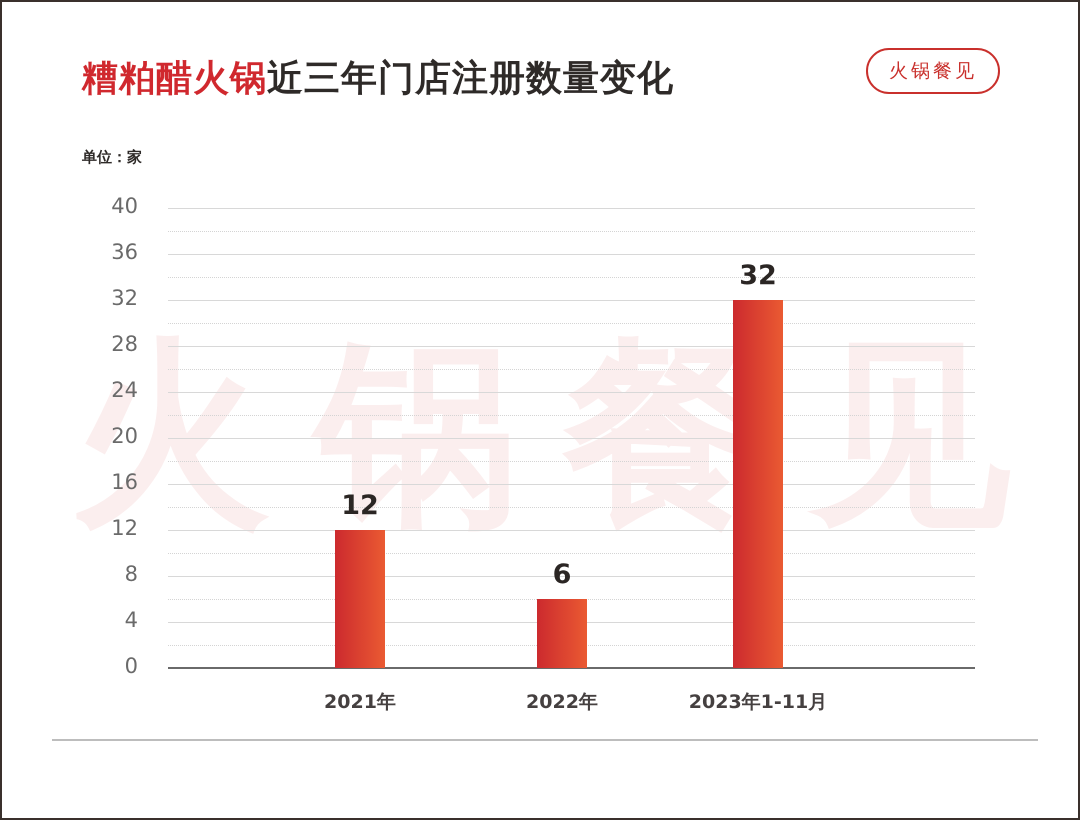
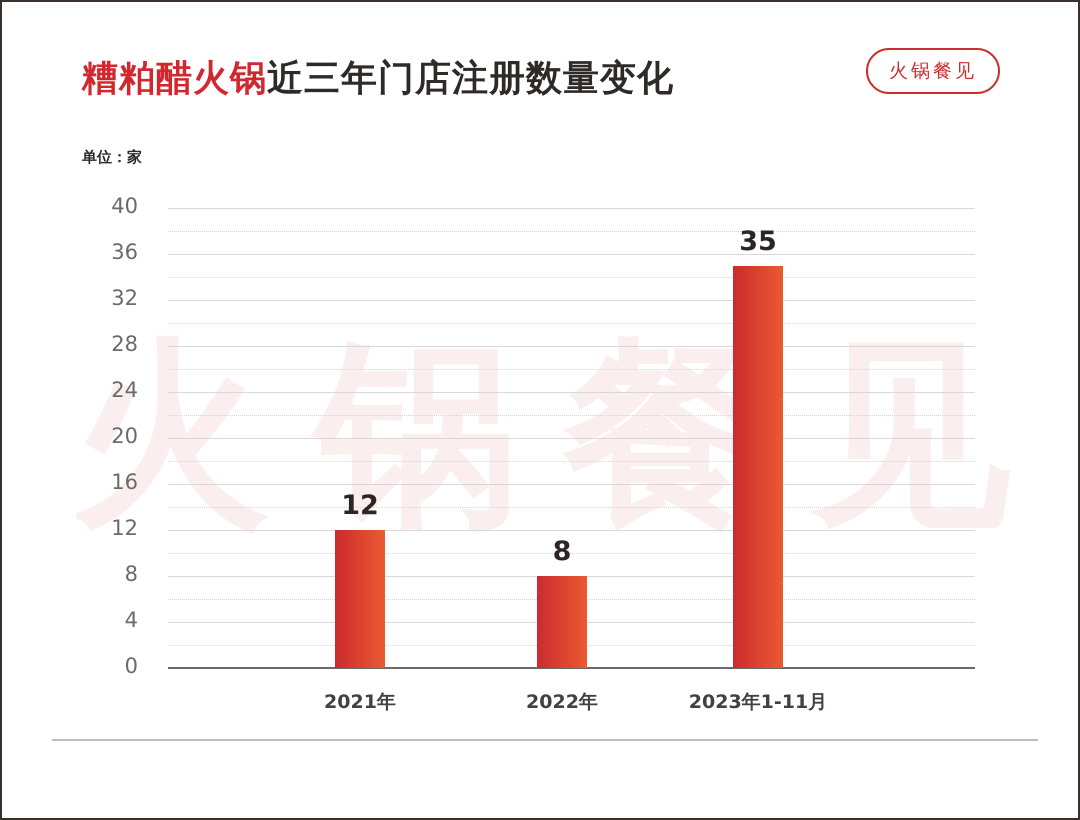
2022年: 6 -> 8
2023年1-11月: 32 -> 35
